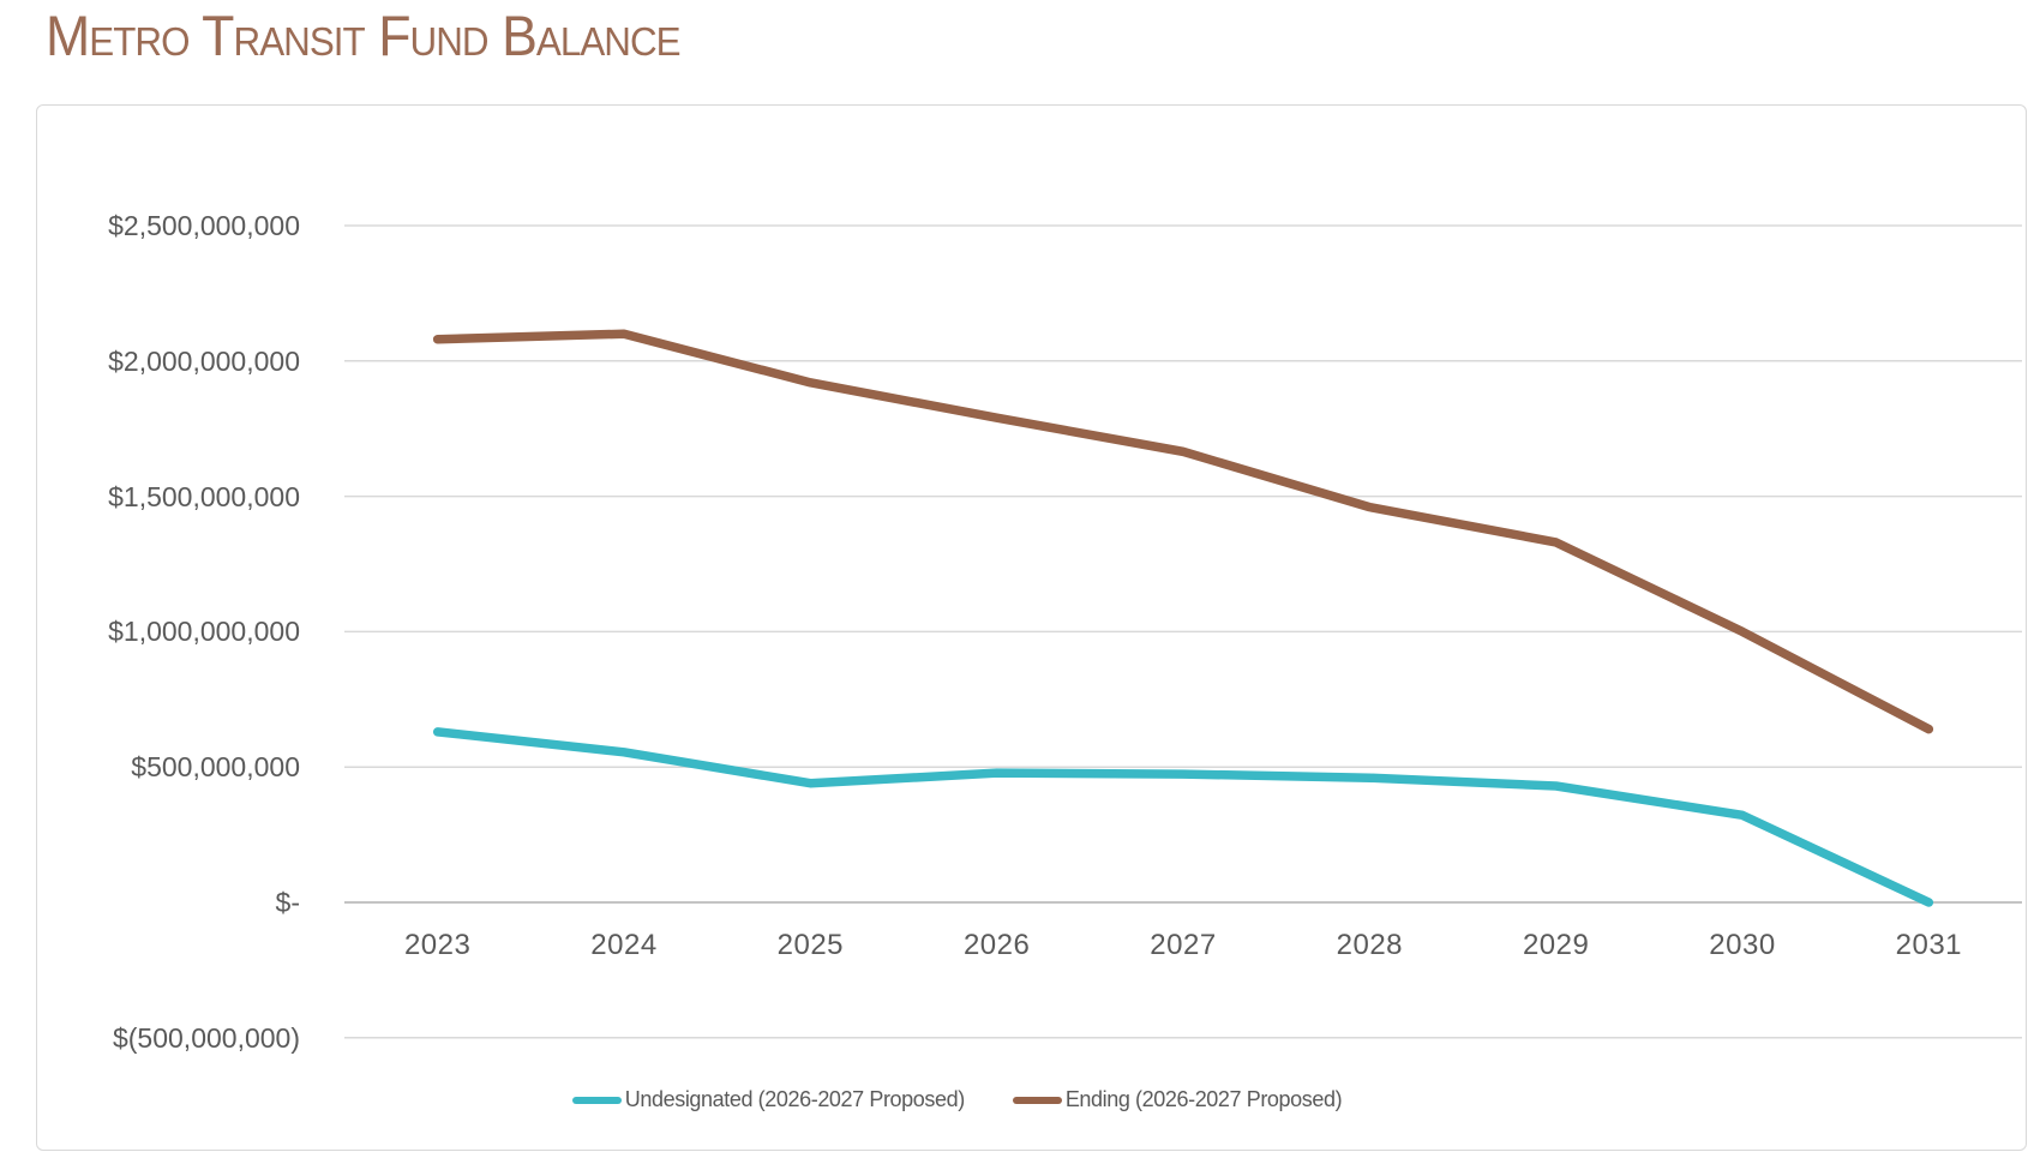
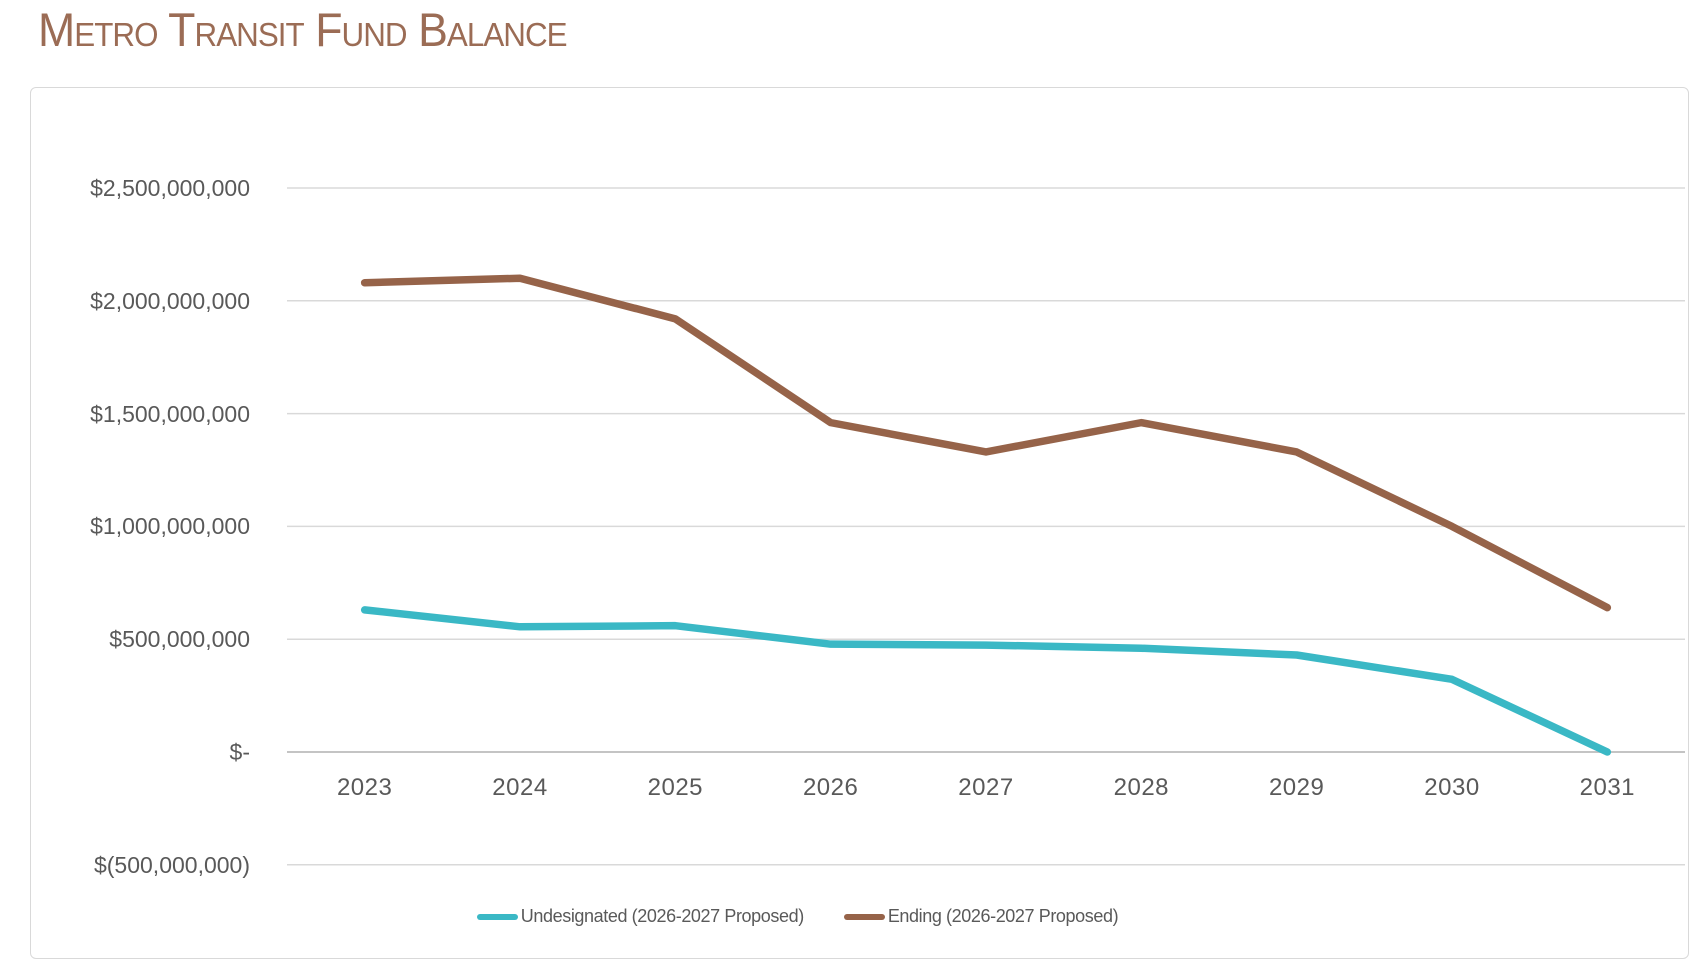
Undesignated (2026-2027 Proposed)/2025: $440000000 -> $560000000
Ending (2026-2027 Proposed)/2026: $1790000000 -> $1460000000
Ending (2026-2027 Proposed)/2027: $1660000000 -> $1330000000
